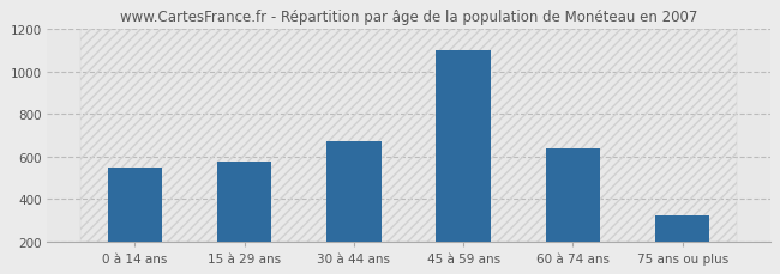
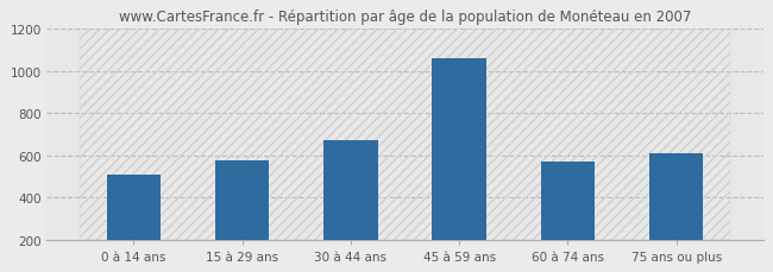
0 à 14 ans: 550 -> 510
45 à 59 ans: 1100 -> 1060
60 à 74 ans: 640 -> 570
75 ans ou plus: 320 -> 610
